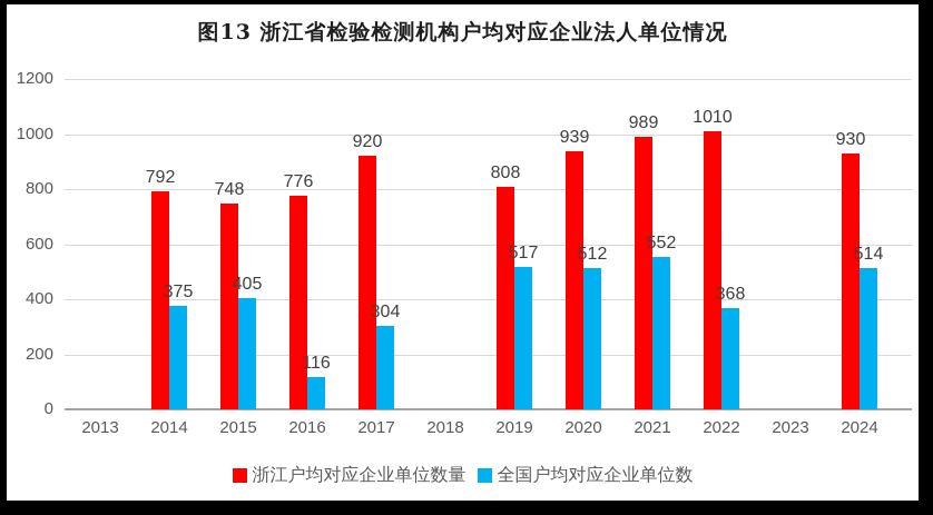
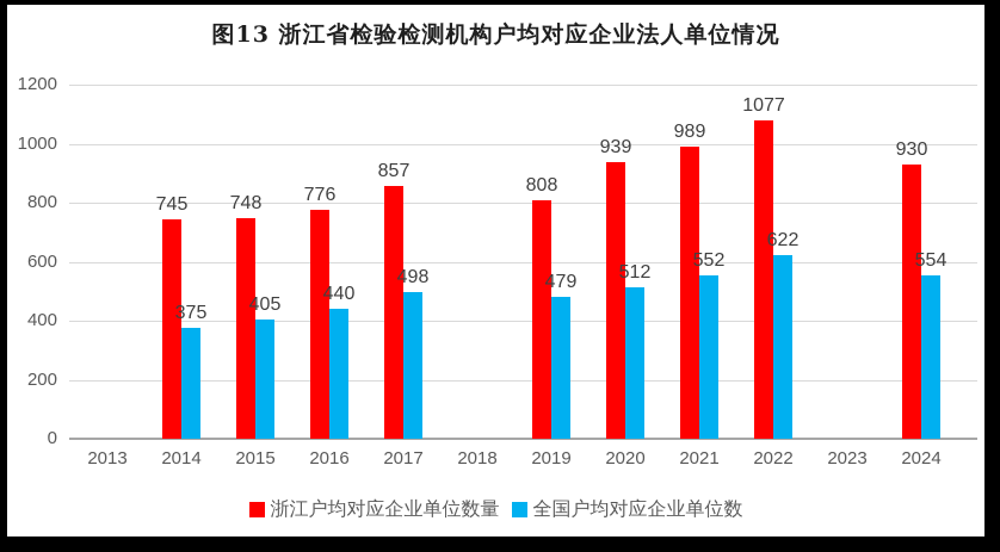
浙江户均对应企业单位数量/2014: 792 -> 745
全国户均对应企业单位数/2016: 116 -> 440
浙江户均对应企业单位数量/2017: 920 -> 857
全国户均对应企业单位数/2017: 304 -> 498
全国户均对应企业单位数/2019: 517 -> 479
浙江户均对应企业单位数量/2022: 1010 -> 1077
全国户均对应企业单位数/2022: 368 -> 622
全国户均对应企业单位数/2024: 514 -> 554
